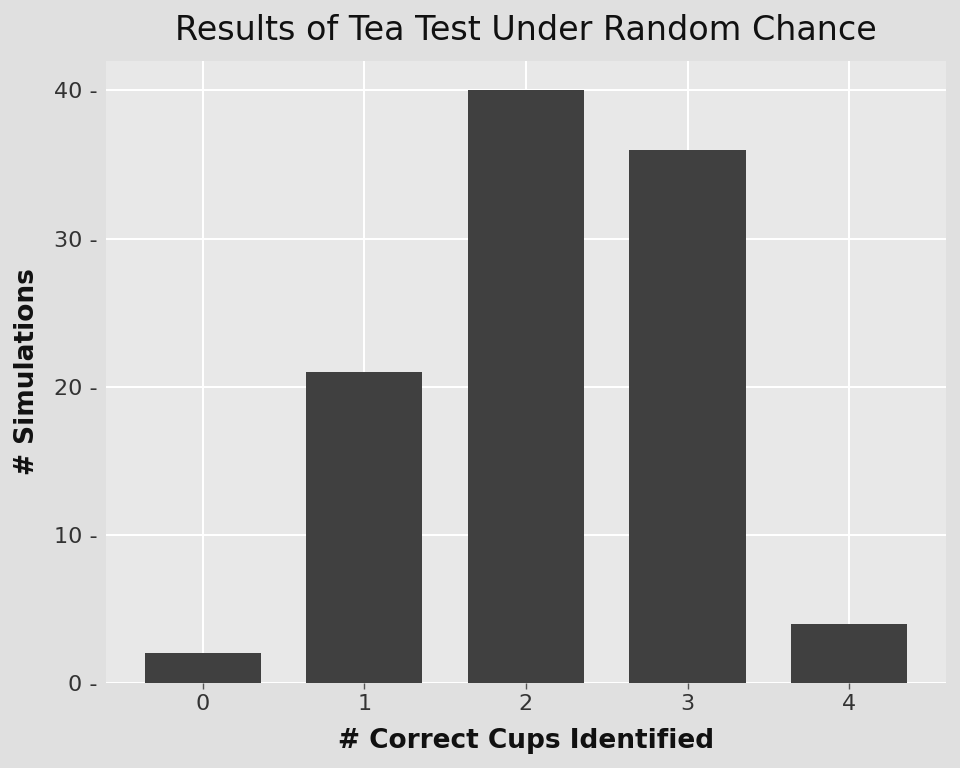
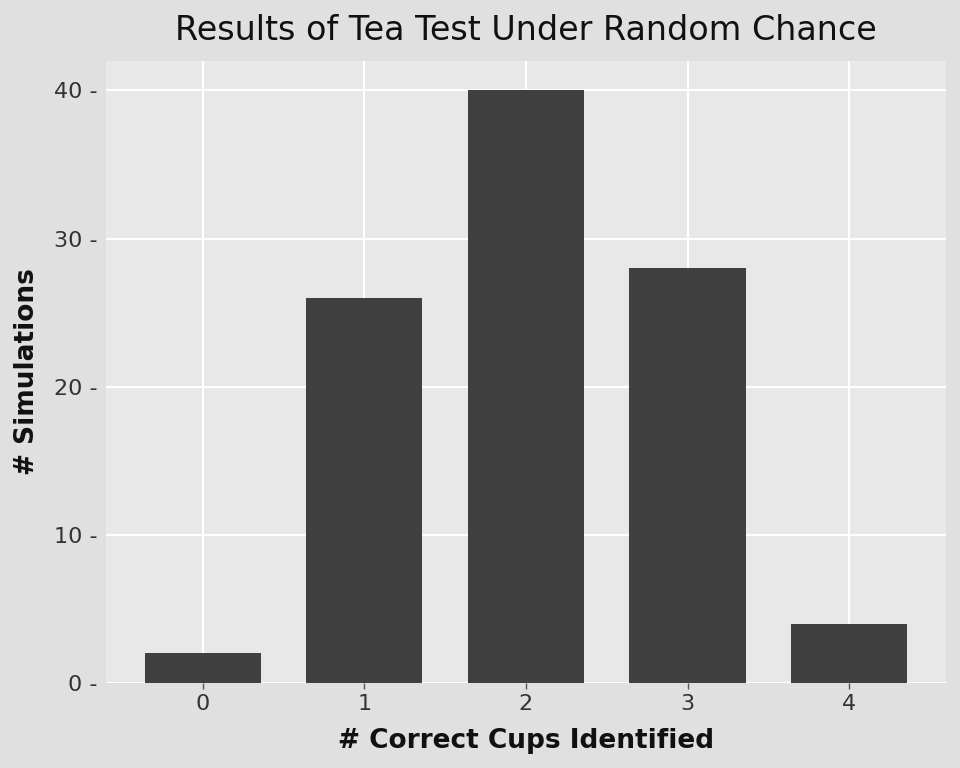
1: 21 - -> 26 -
3: 36 - -> 28 -
